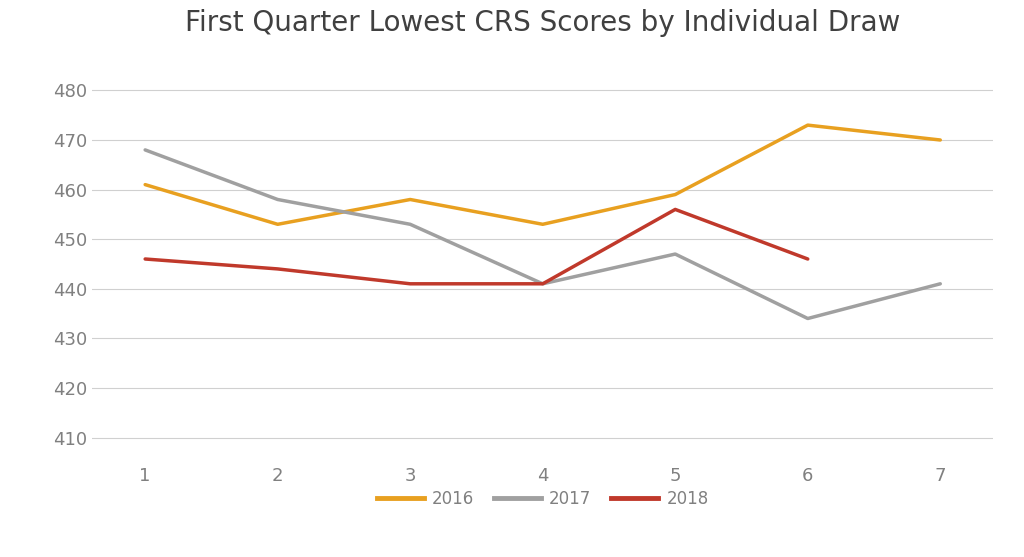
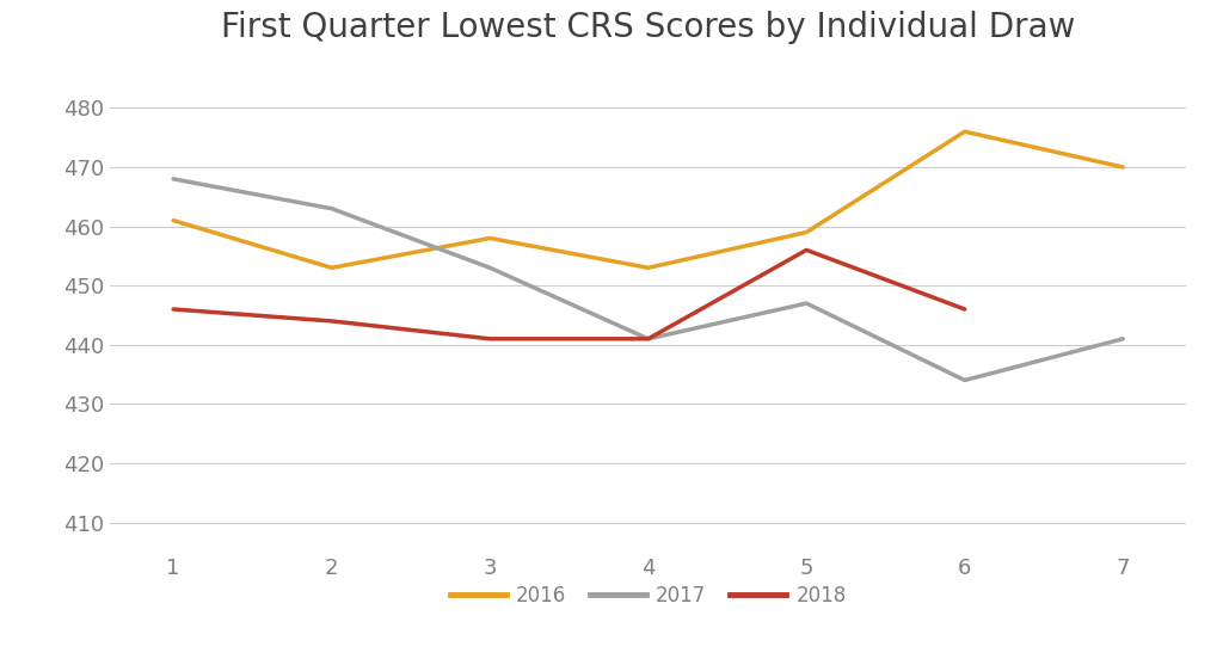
2017/2: 458 -> 463
2016/6: 473 -> 476
